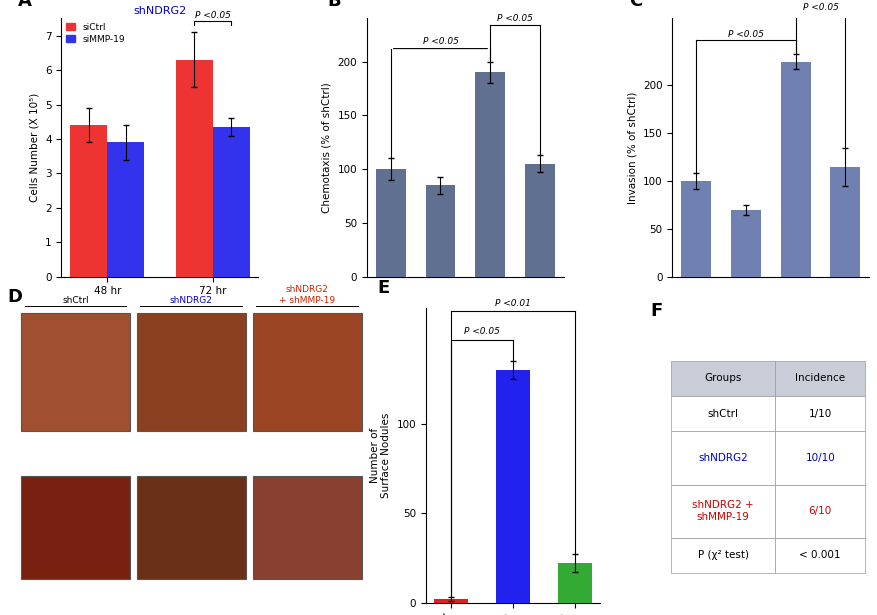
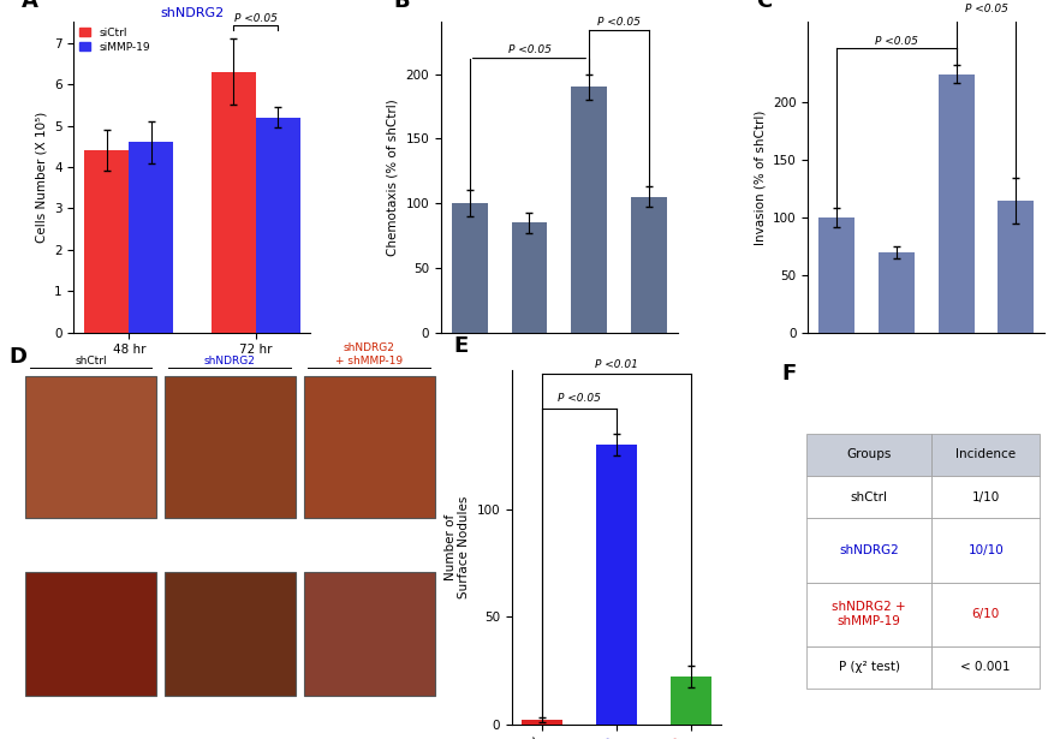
shNDRG2/siMMP-19/48 hr: 3.90 -> 4.60
shNDRG2/siMMP-19/72 hr: 4.35 -> 5.20
